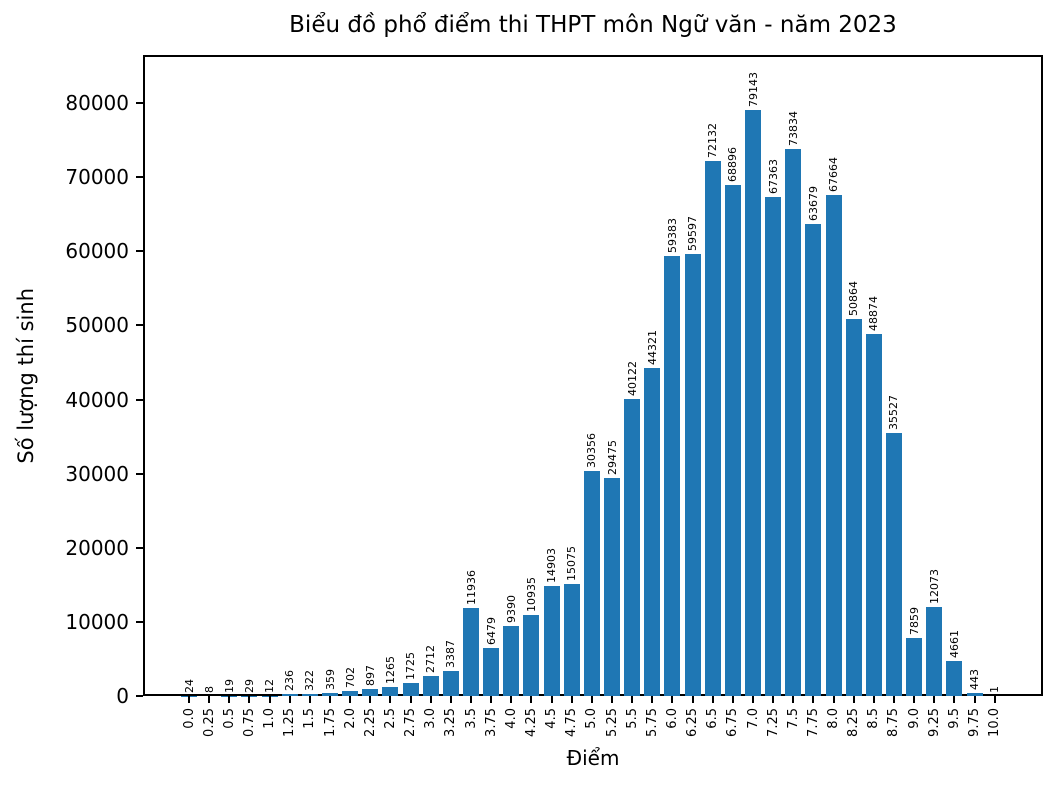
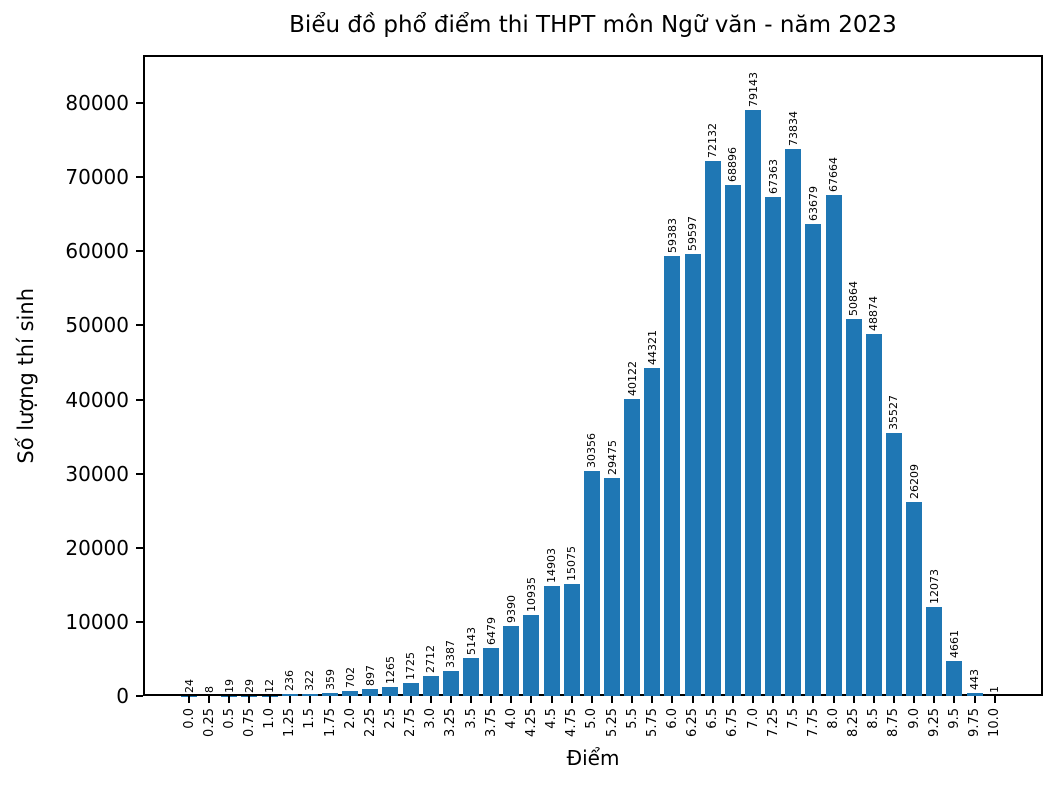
3.5: 11936 -> 5143
9.0: 7859 -> 26209
